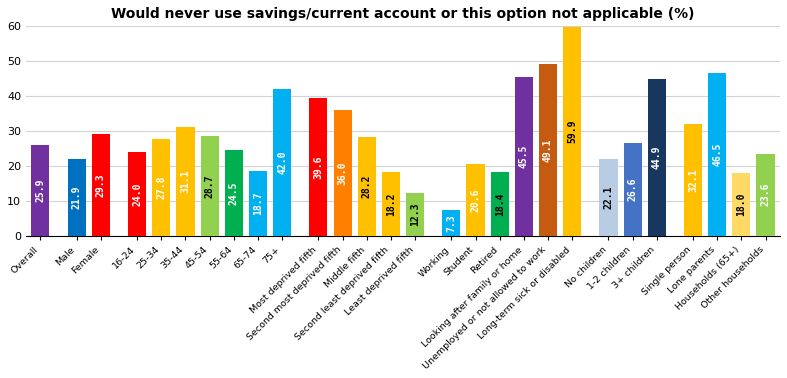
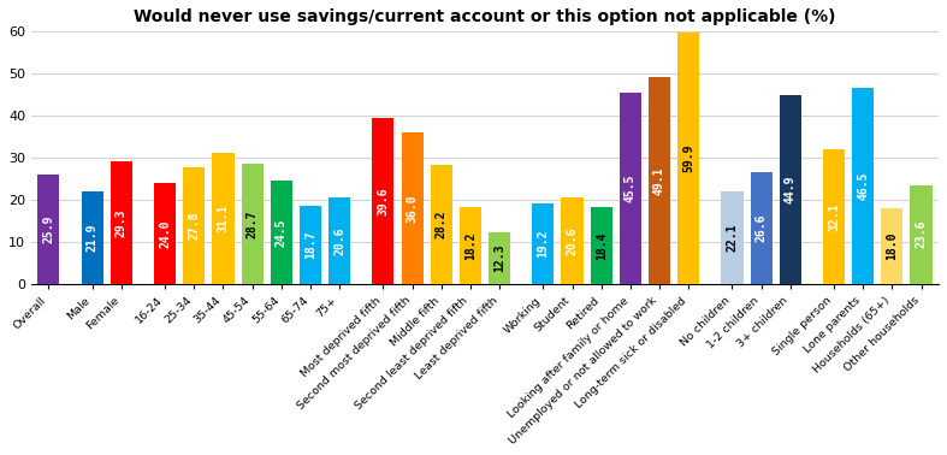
75+: 42.0 -> 20.6
Working: 7.3 -> 19.2
